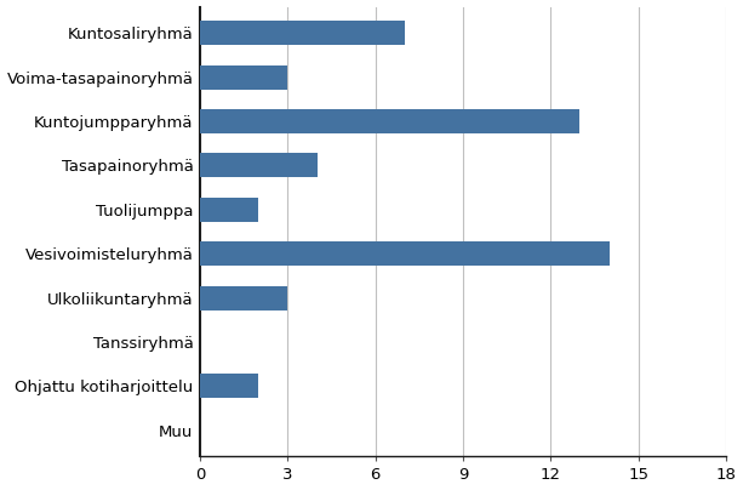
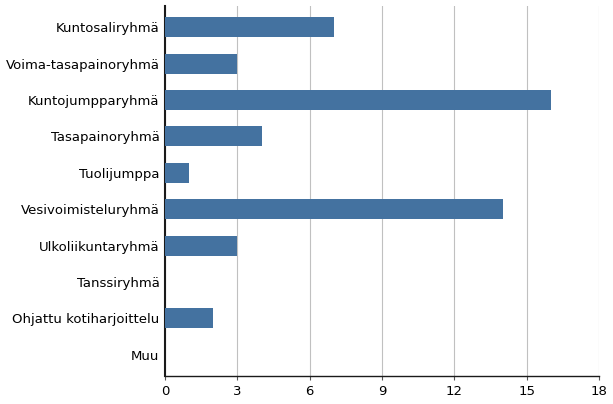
Kuntojumpparyhmä: 13 -> 16
Tuolijumppa: 2 -> 1
